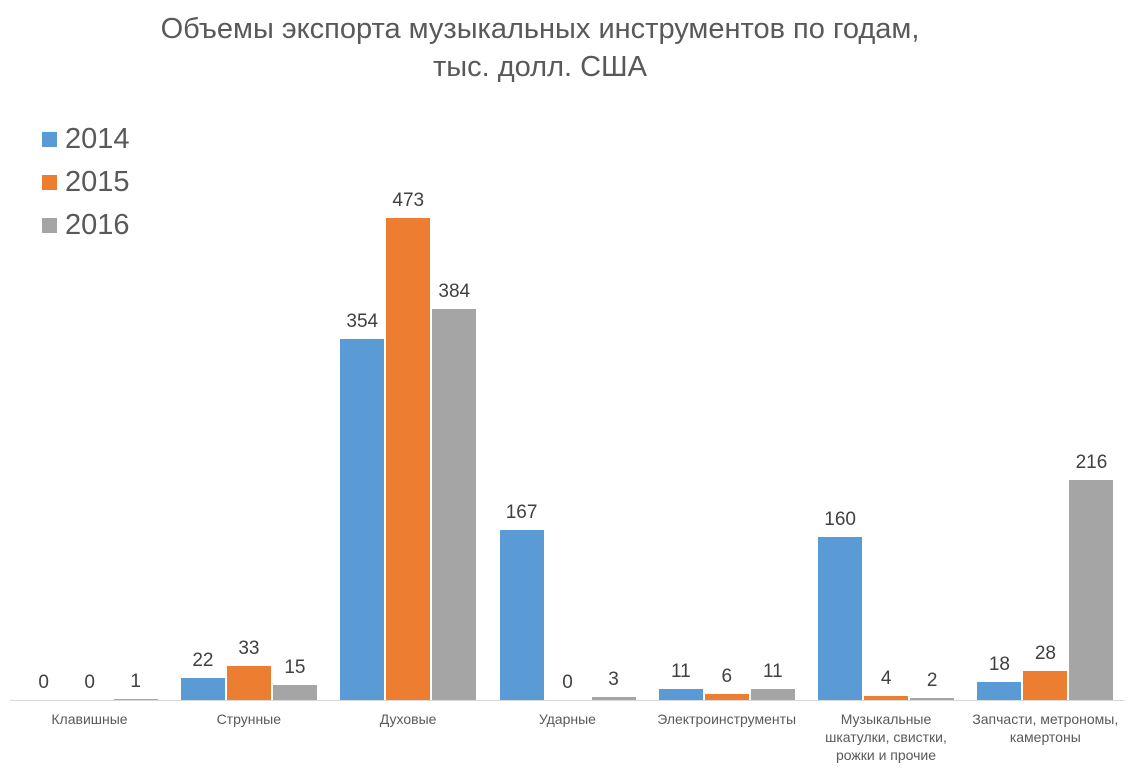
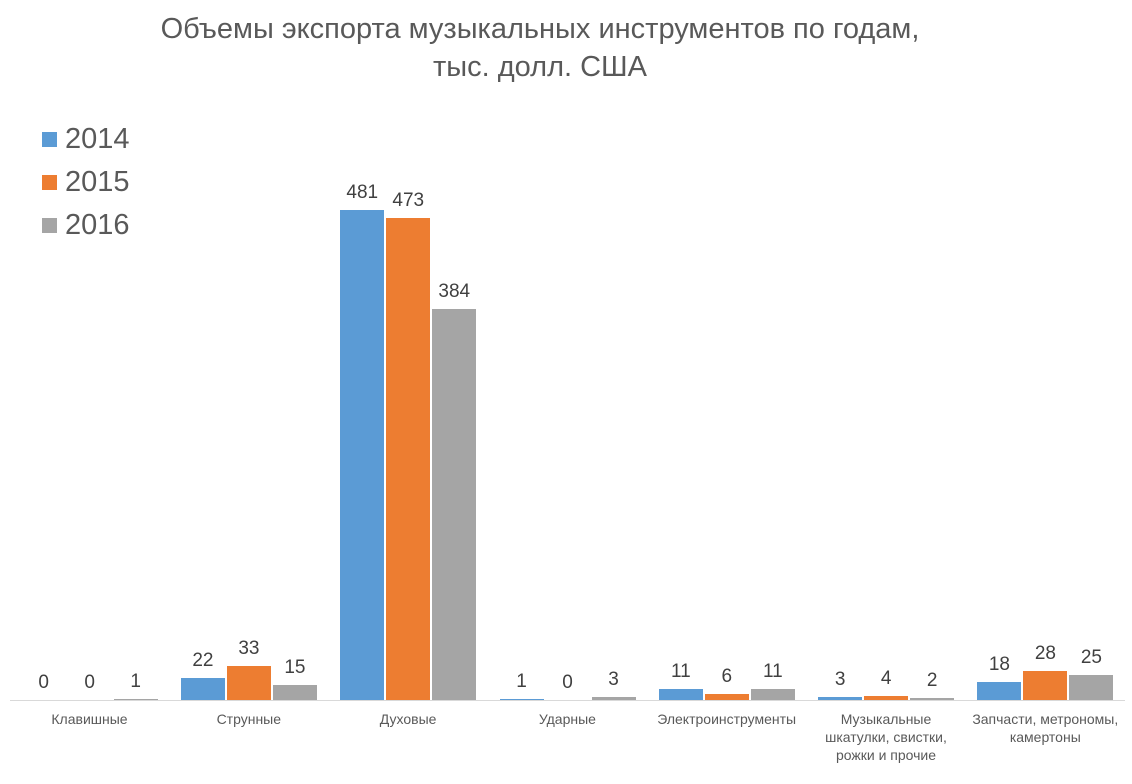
2014/Духовые: 354 -> 481
2014/Ударные: 167 -> 1
2014/Музыкальные шкатулки, свистки, рожки и прочие: 160 -> 3
2016/Запчасти, метрономы, камертоны: 216 -> 25
